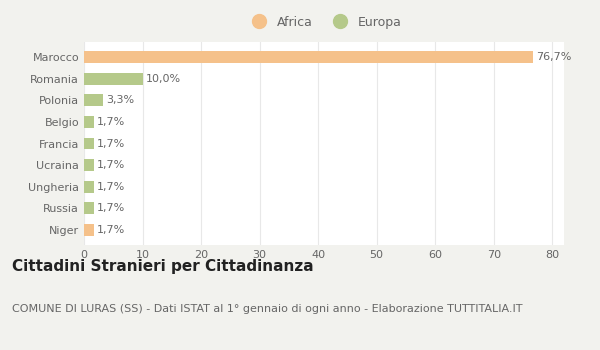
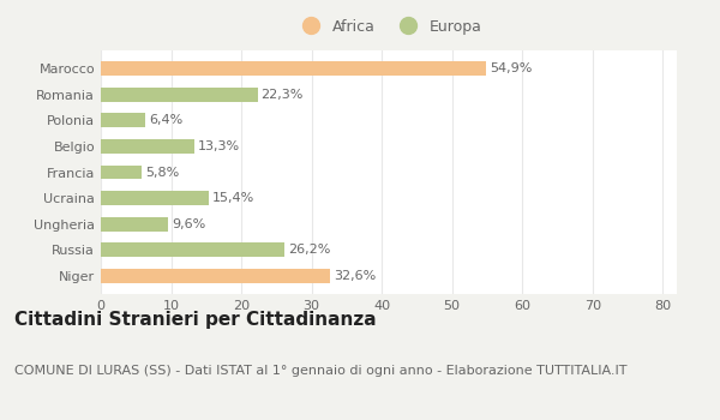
Marocco: 76,7% -> 54,9%
Romania: 10,0% -> 22,3%
Polonia: 3,3% -> 6,4%
Belgio: 1,7% -> 13,3%
Francia: 1,7% -> 5,8%
Ucraina: 1,7% -> 15,4%
Ungheria: 1,7% -> 9,6%
Russia: 1,7% -> 26,2%
Niger: 1,7% -> 32,6%
